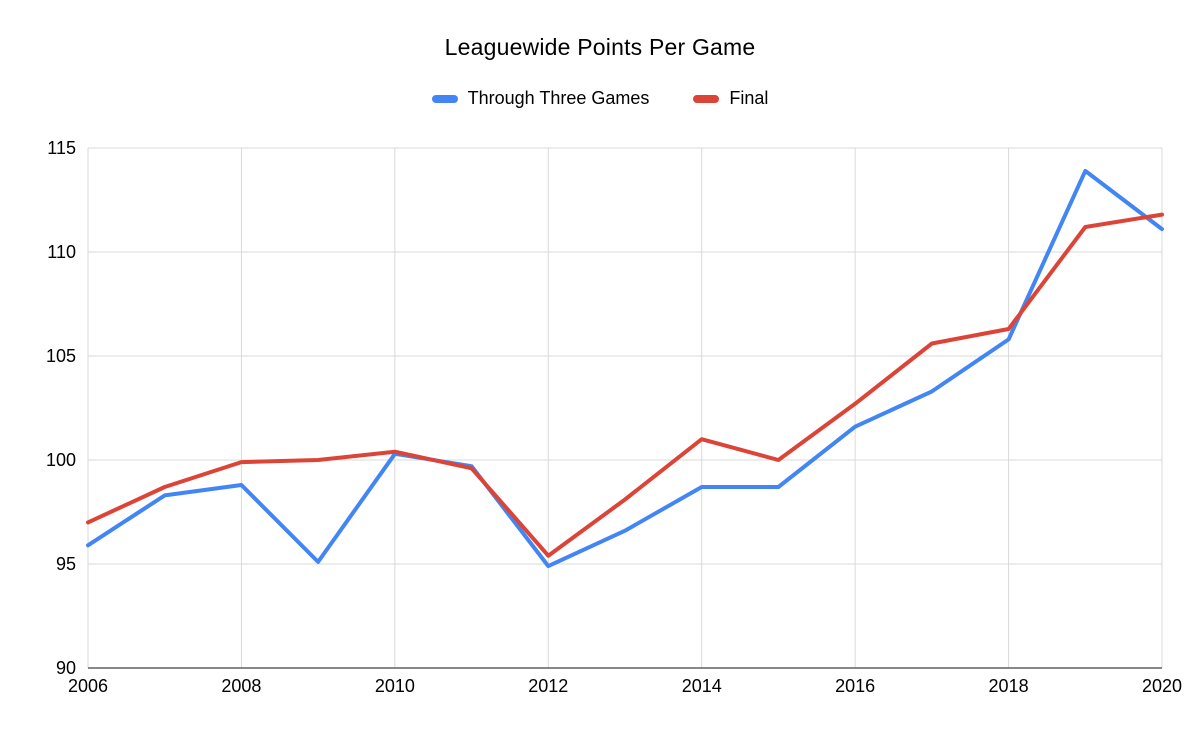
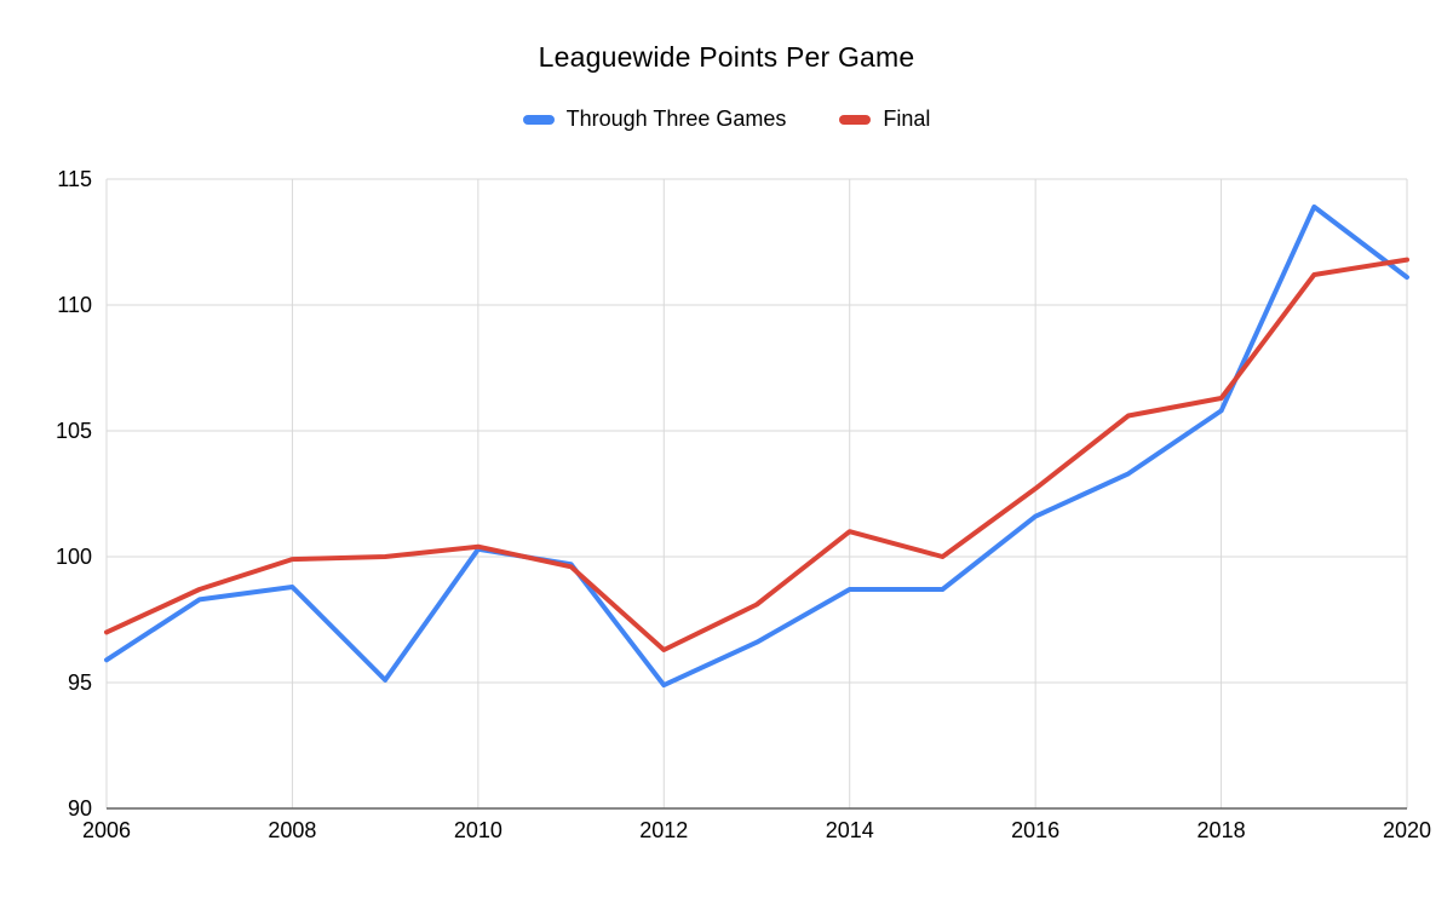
Final/2012: 95.4 -> 96.3
